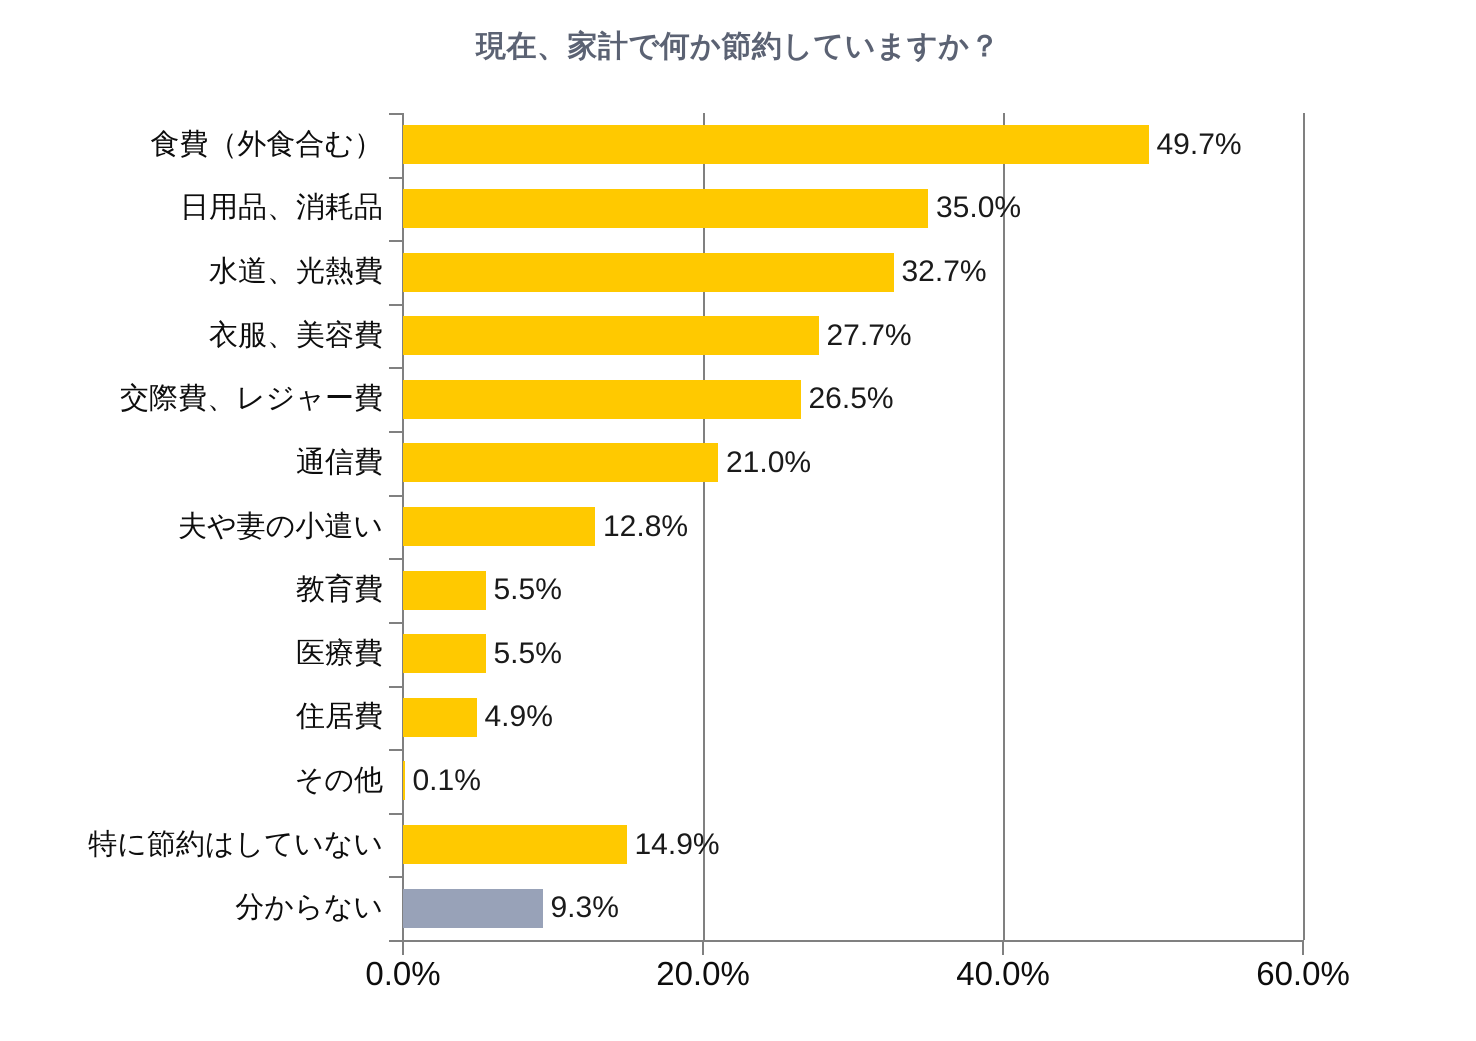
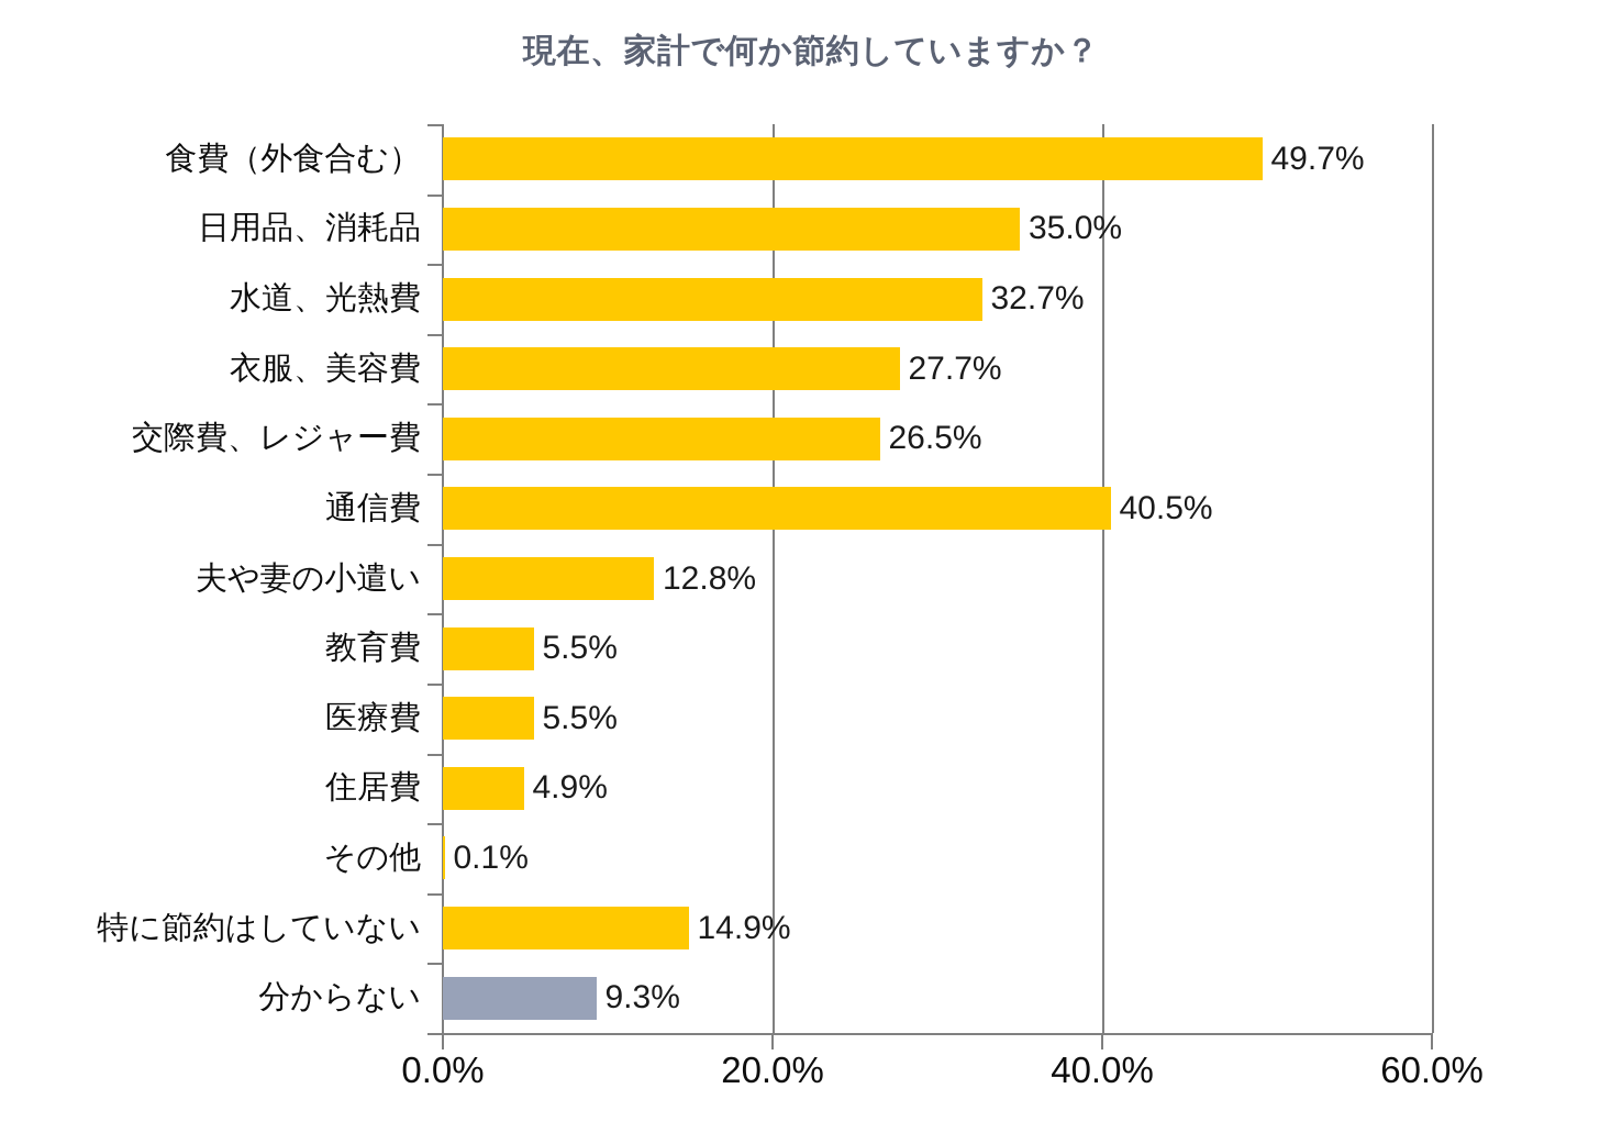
通信費: 21.0% -> 40.5%
